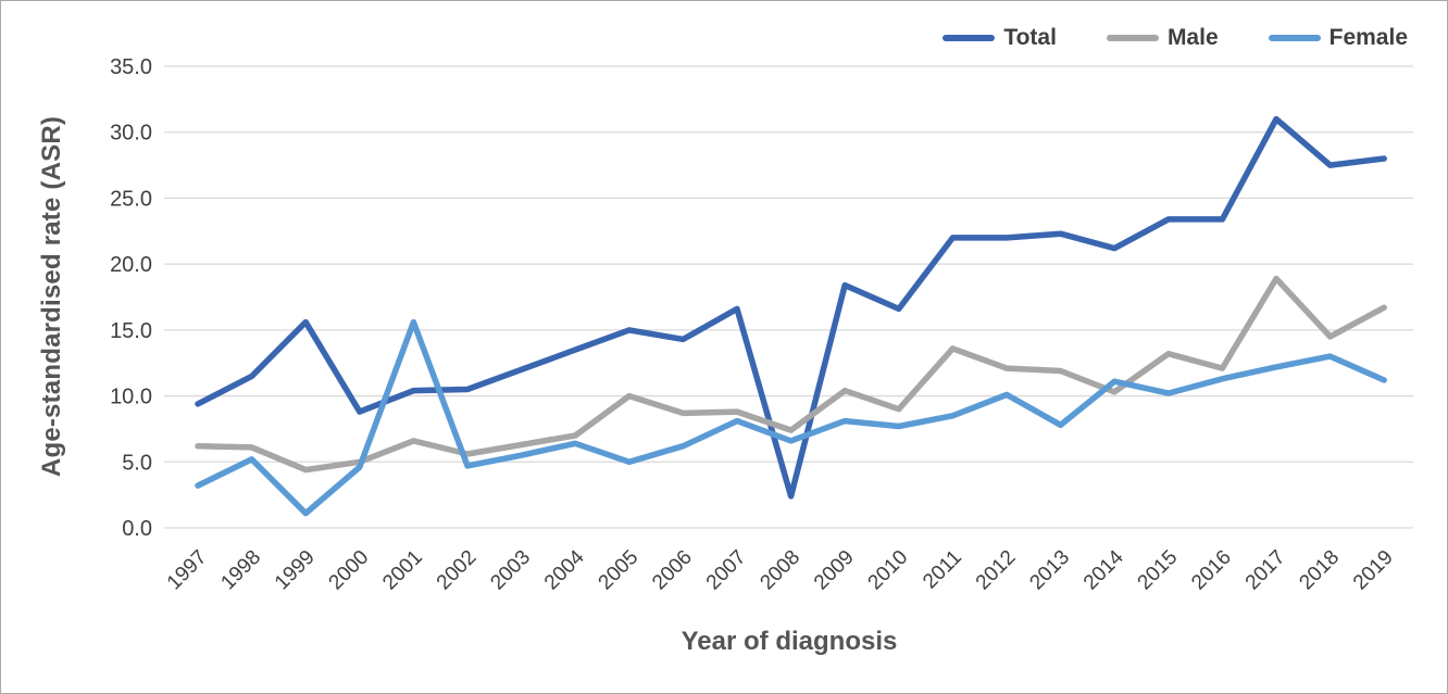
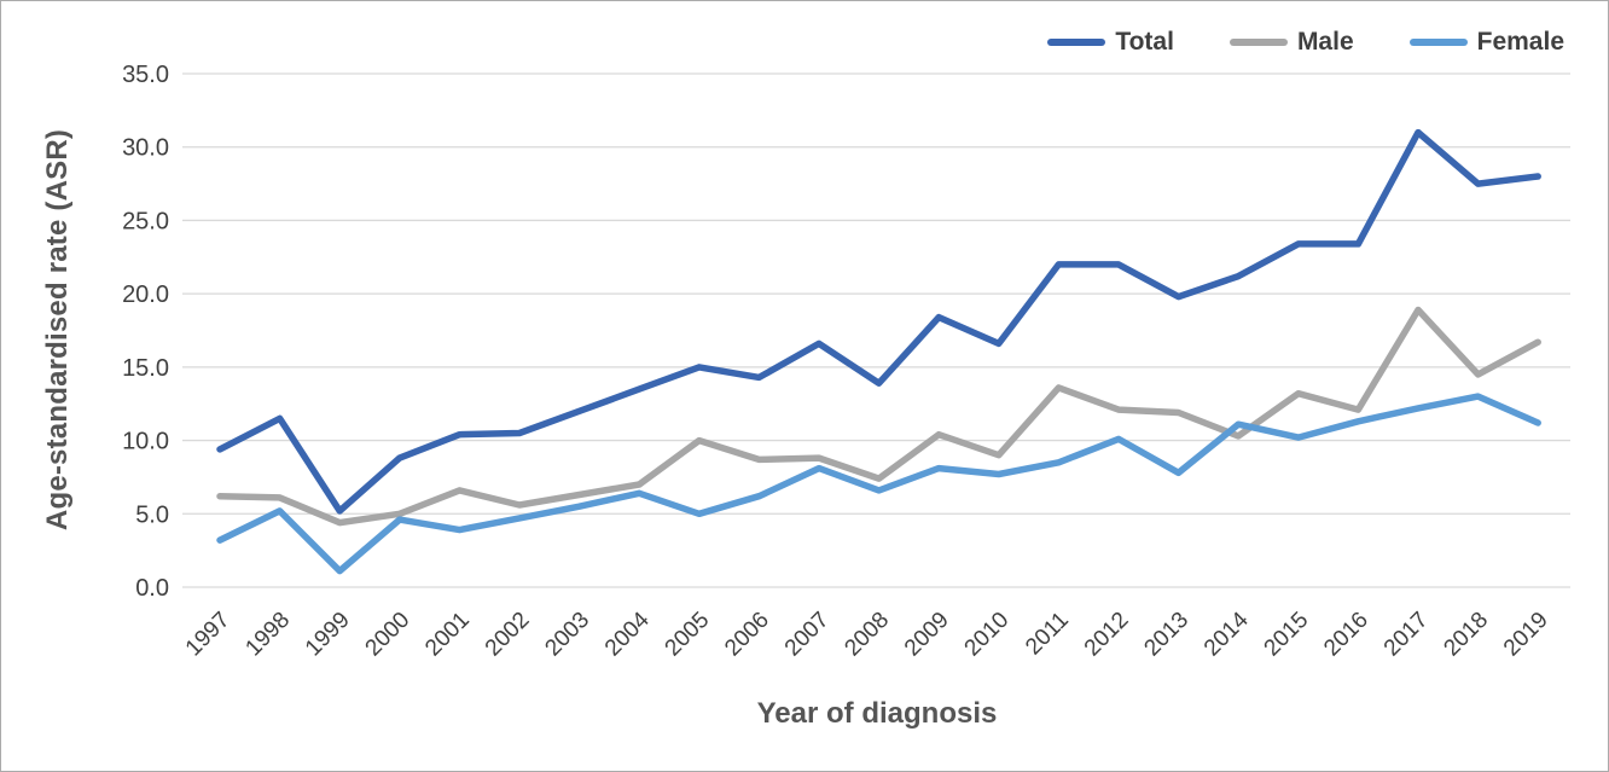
Total/1999: 15.6 -> 5.2
Female/2001: 15.6 -> 3.9
Total/2008: 2.4 -> 13.9
Total/2013: 22.3 -> 19.8
